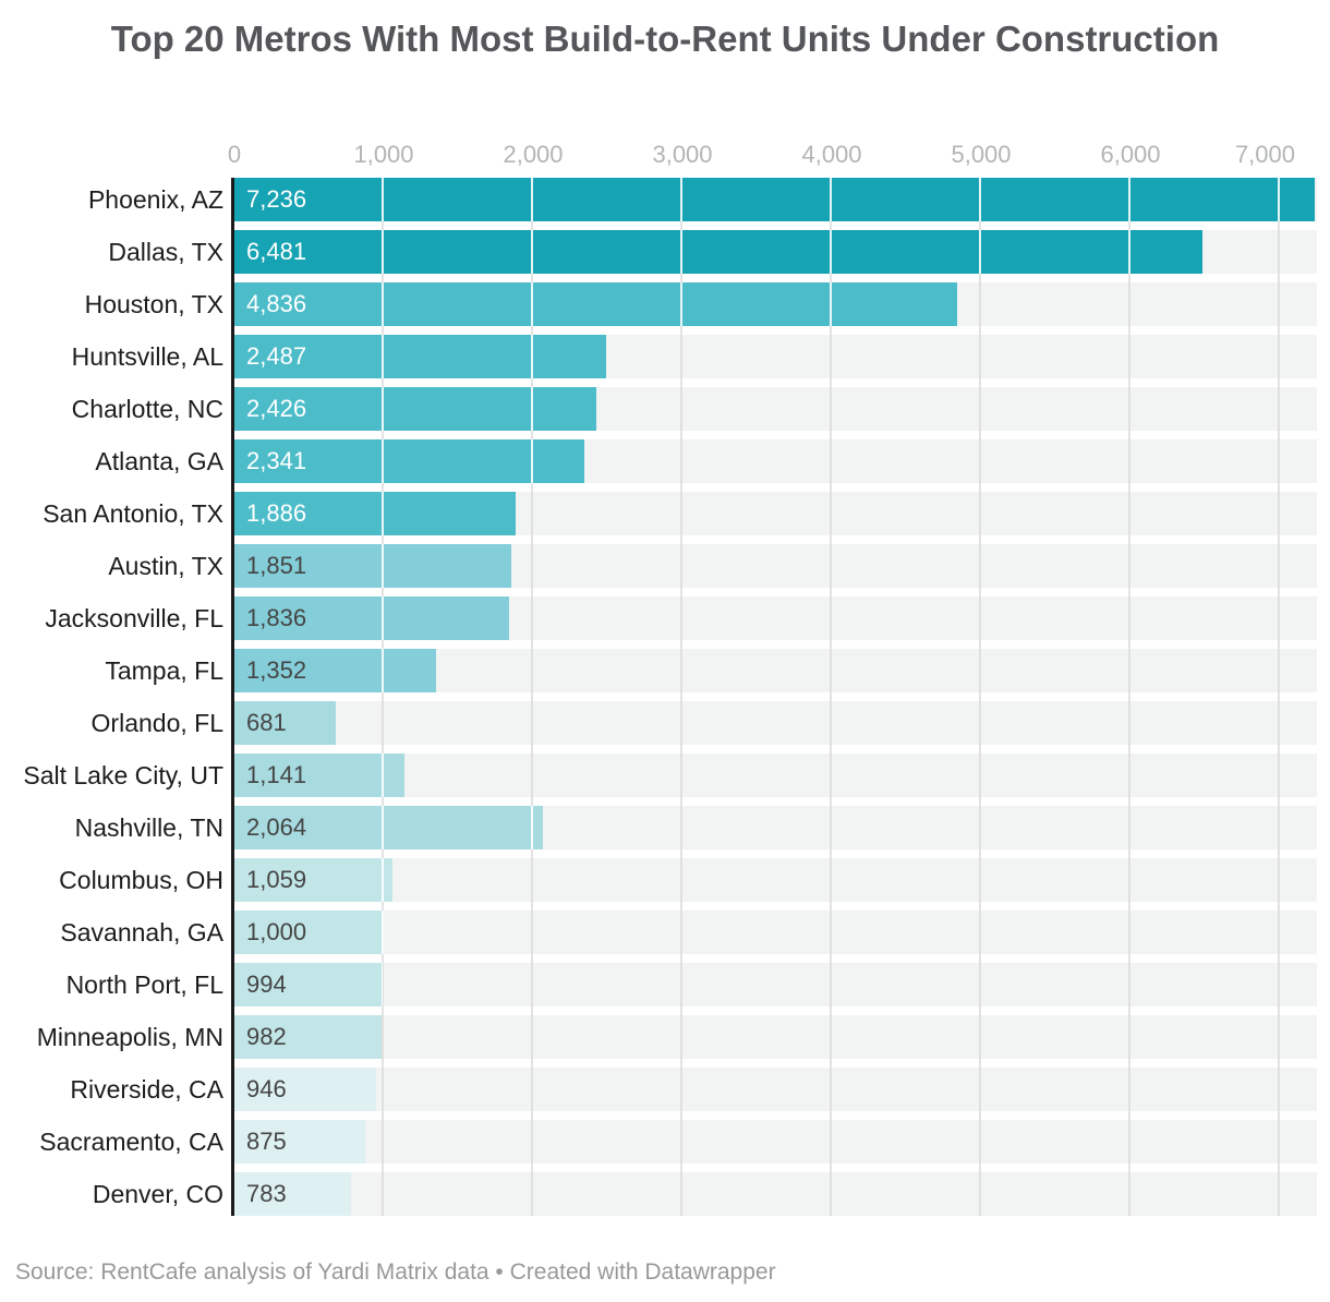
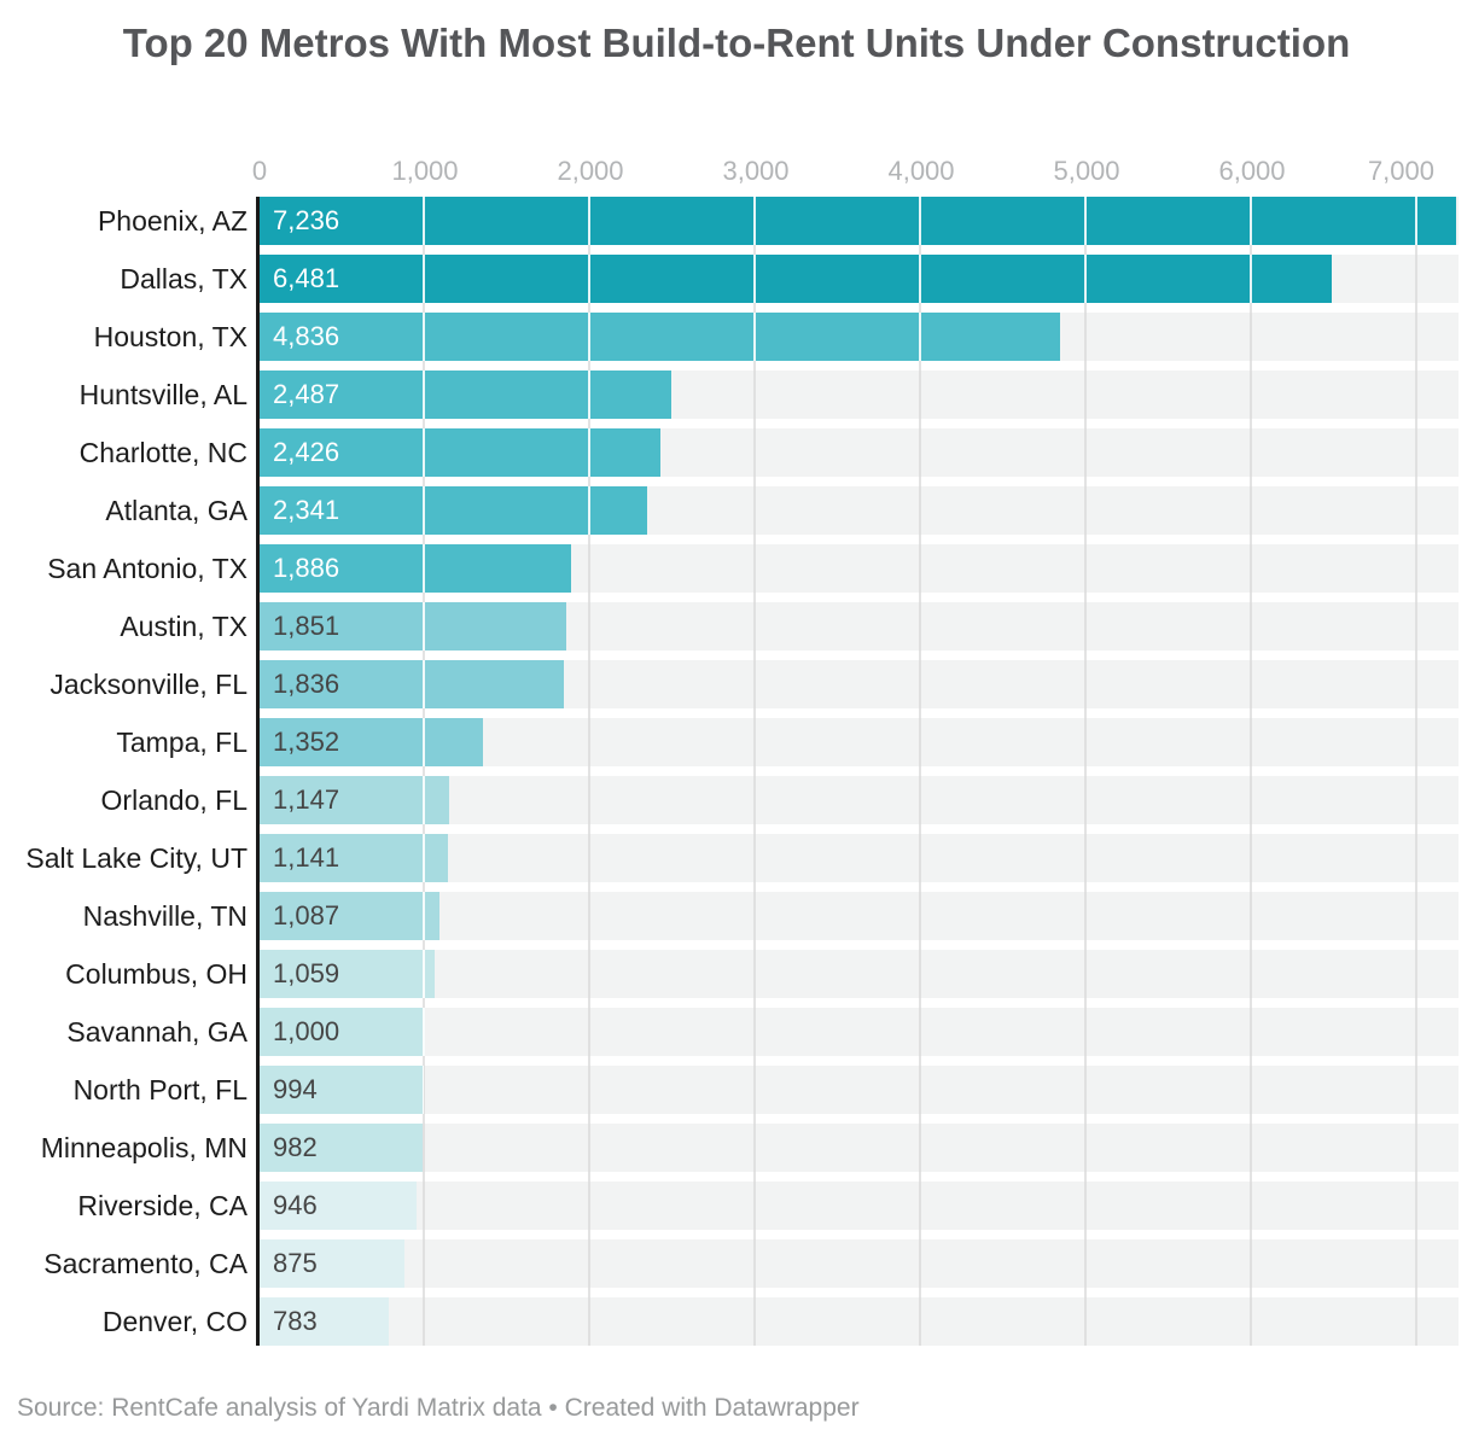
Orlando, FL: 681 -> 1,147
Nashville, TN: 2,064 -> 1,087
